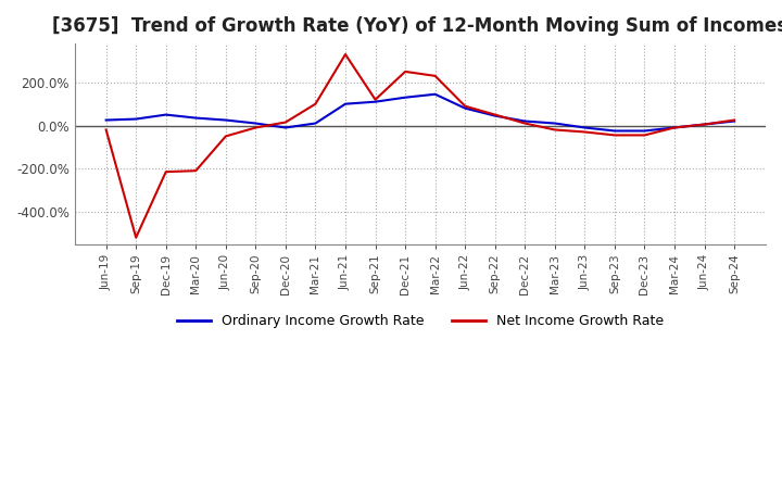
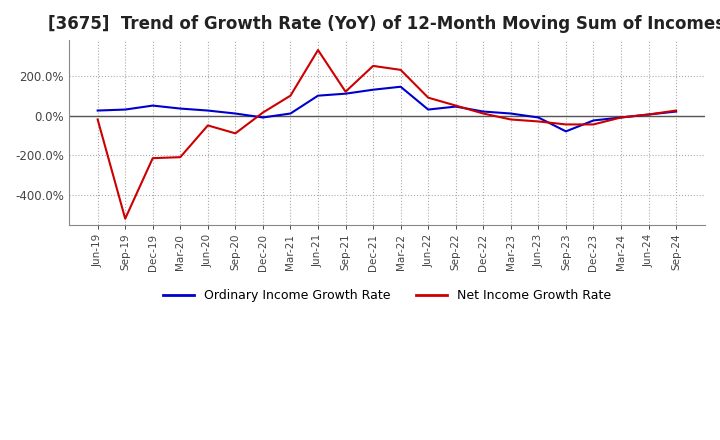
Net Income Growth Rate/Sep-20: -10% -> -90%
Ordinary Income Growth Rate/Jun-22: 80% -> 30%
Ordinary Income Growth Rate/Sep-23: -20% -> -80%
